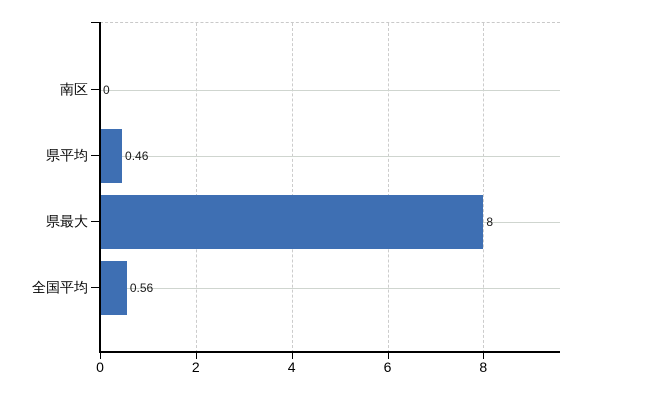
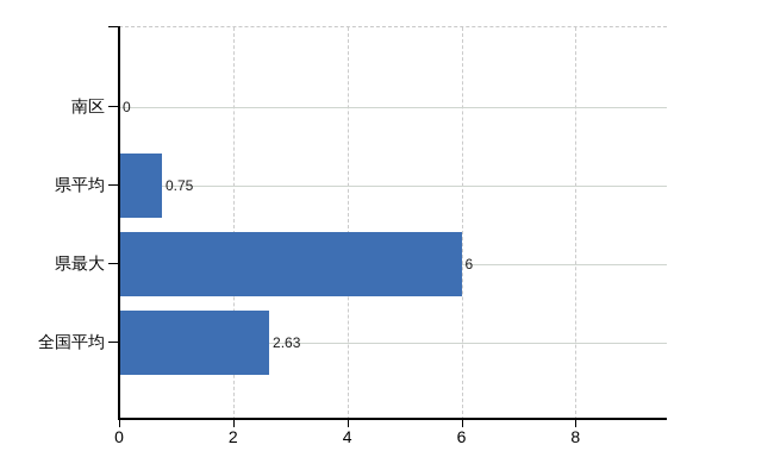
県平均: 0.46 -> 0.75
県最大: 8 -> 6
全国平均: 0.56 -> 2.63
